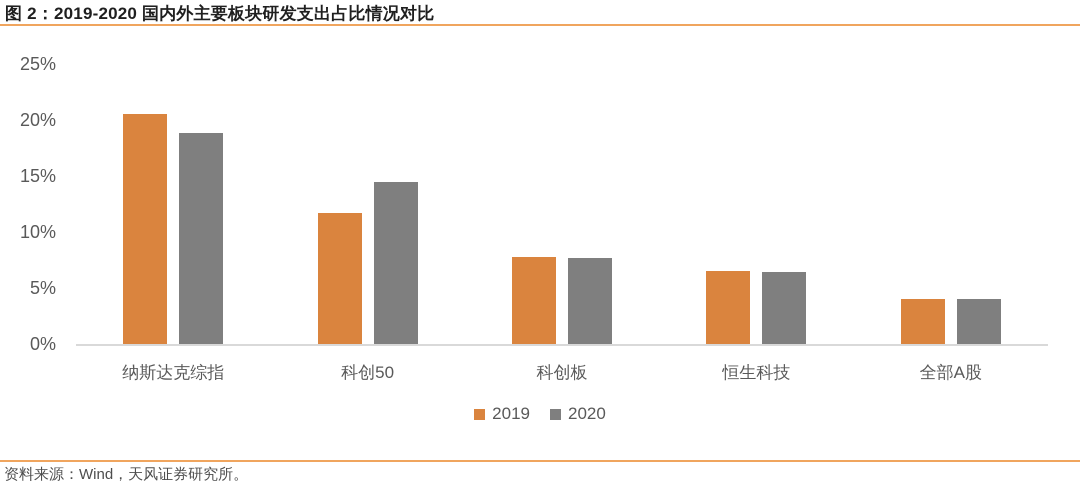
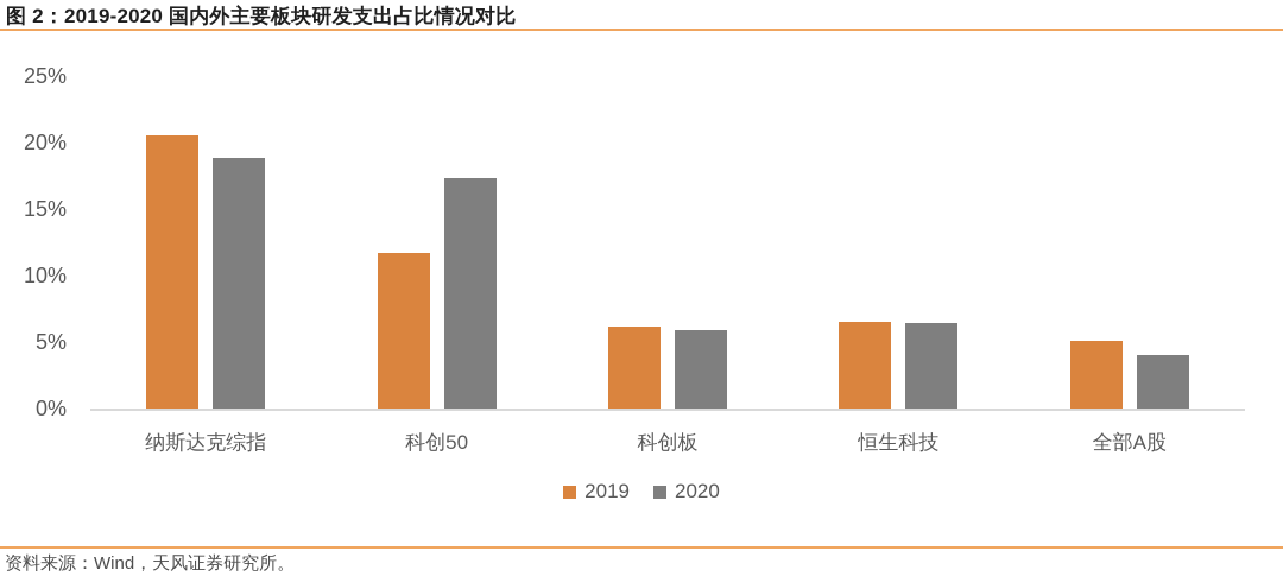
2020/科创50: 14.5% -> 17.3%
2019/科创板: 7.8% -> 6.2%
2020/科创板: 7.7% -> 5.9%
2019/全部A股: 4.0% -> 5.1%
